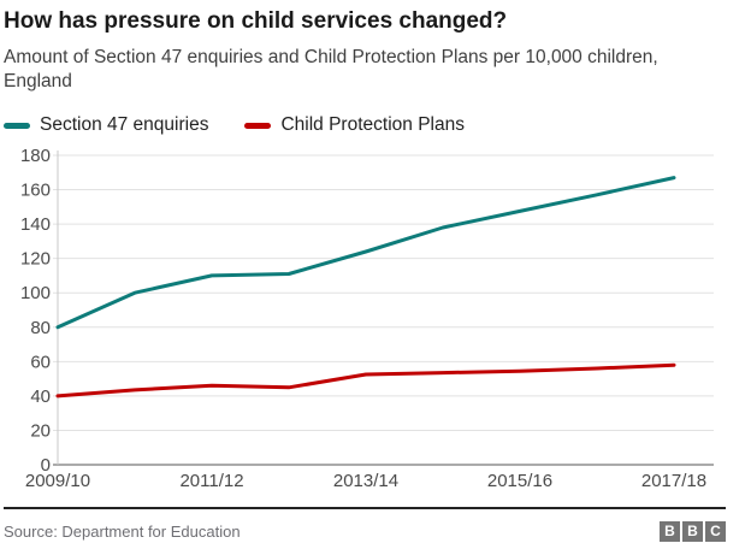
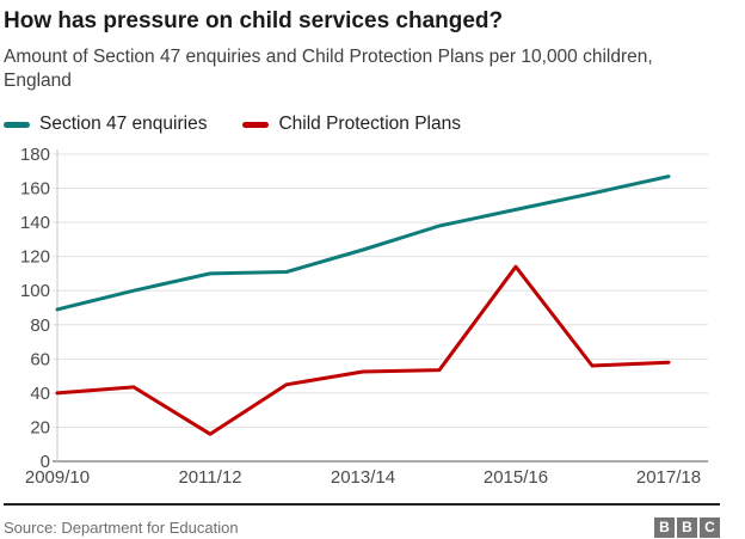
Section 47 enquiries/2009/10: 80 -> 89
Child Protection Plans/2011/12: 46 -> 16
Child Protection Plans/2015/16: 54 -> 114
